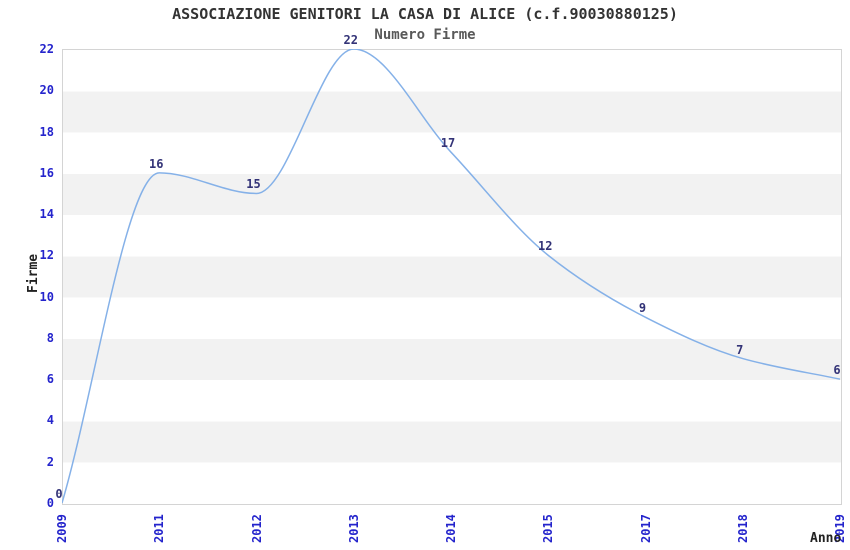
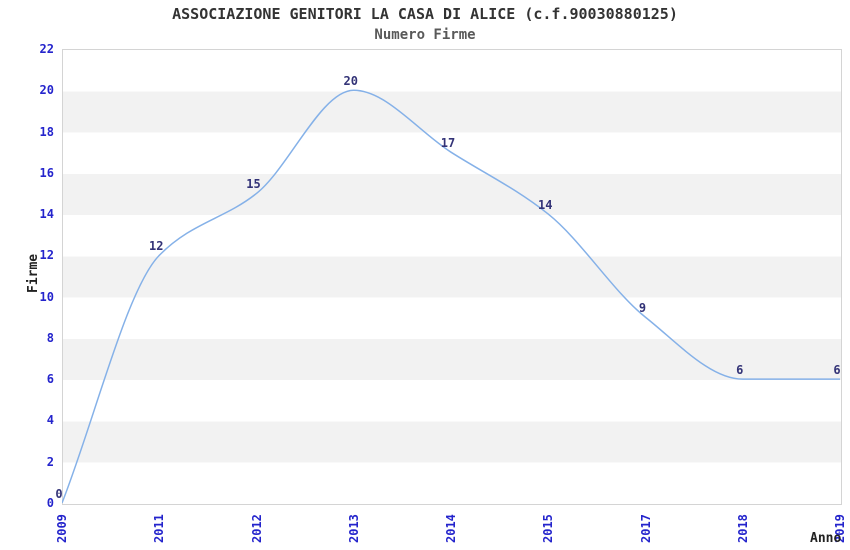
2011: 16 -> 12
2013: 22 -> 20
2015: 12 -> 14
2018: 7 -> 6
